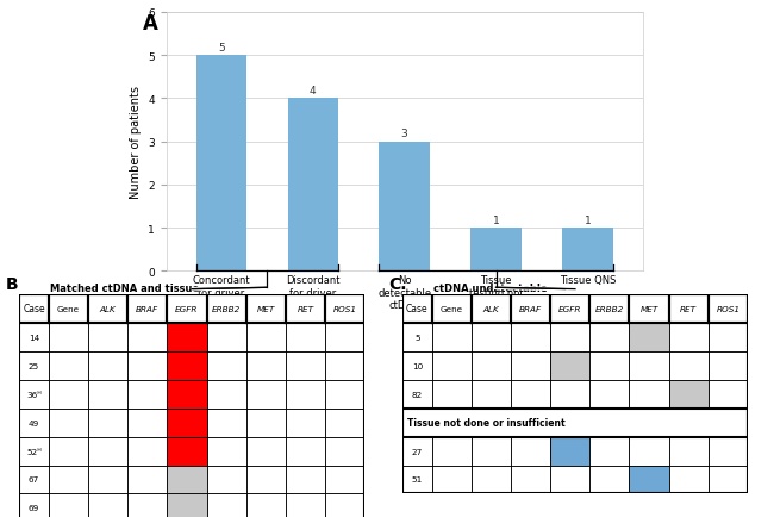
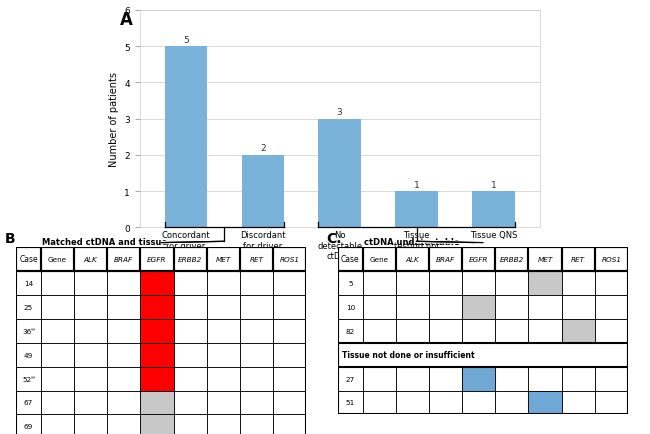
Discordant for driver: 4 -> 2
